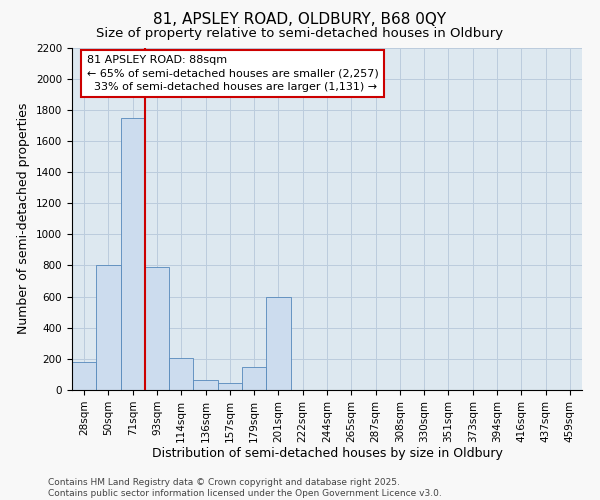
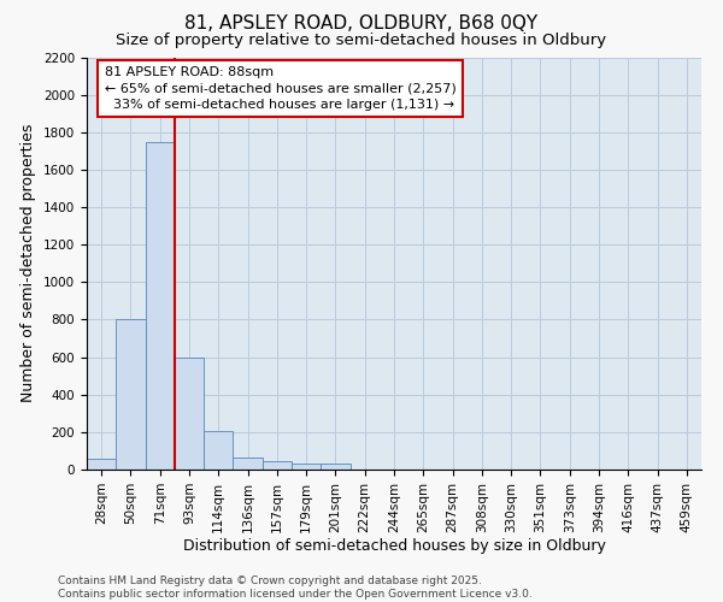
28sqm: 180 -> 60
93sqm: 790 -> 600
179sqm: 150 -> 30
201sqm: 600 -> 30
